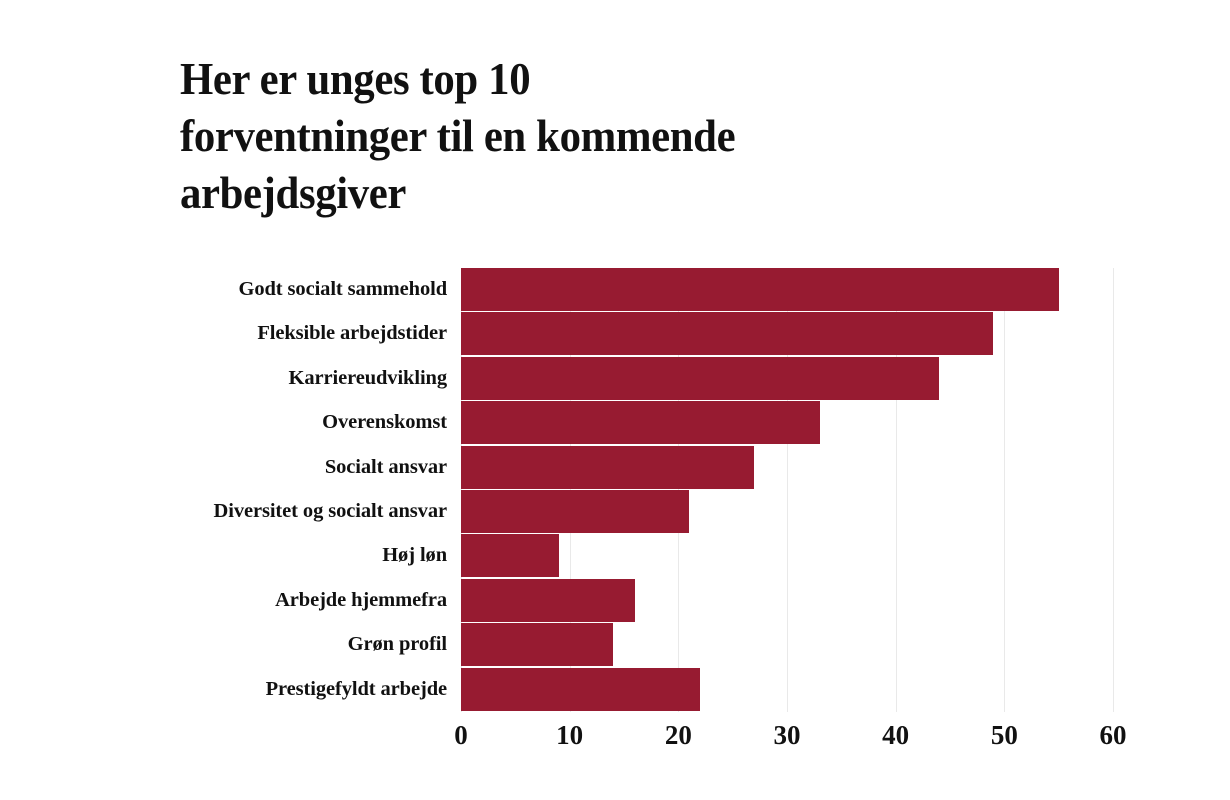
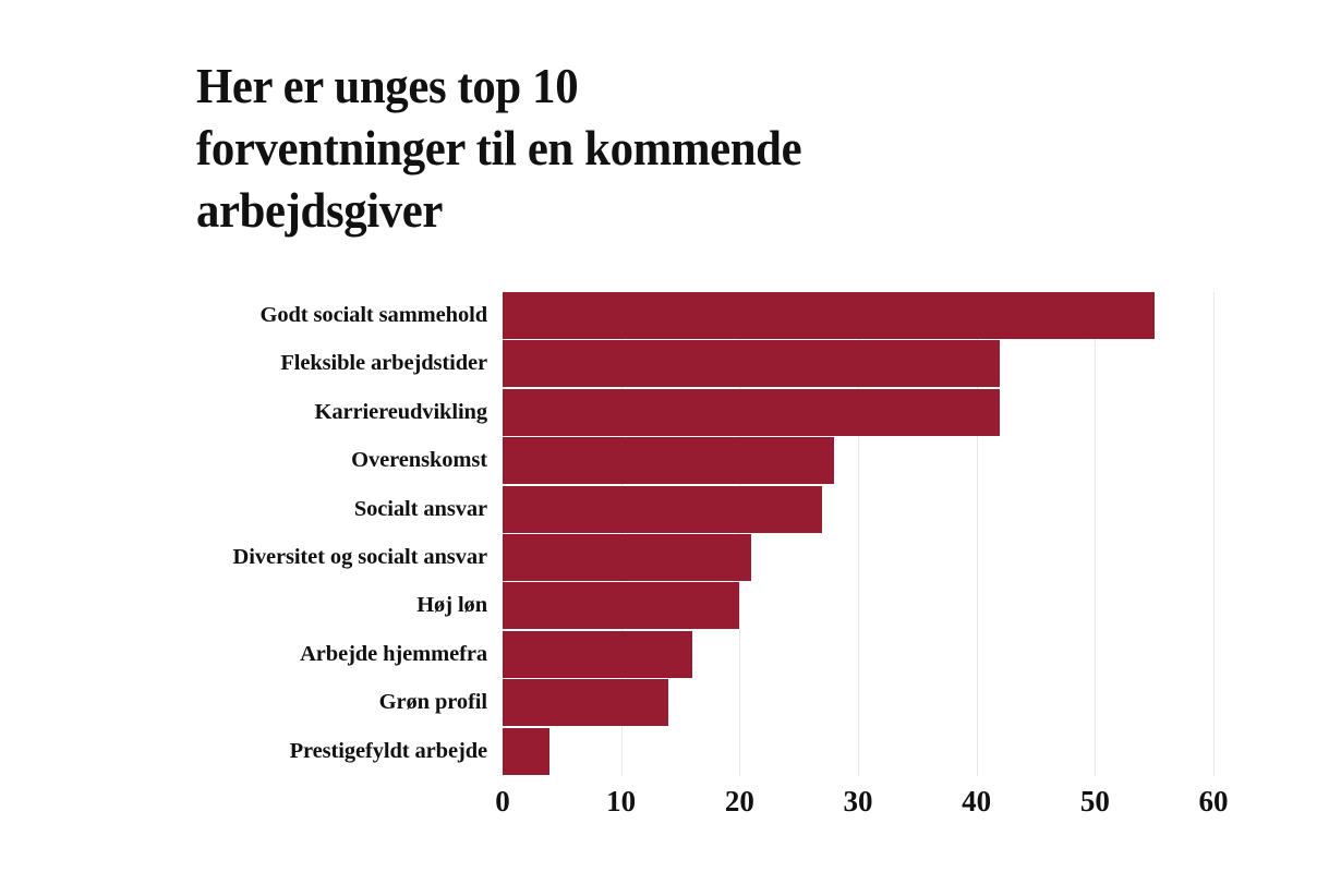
Fleksible arbejdstider: 49 -> 42
Karriereudvikling: 44 -> 42
Overenskomst: 33 -> 28
Høj løn: 9 -> 20
Prestigefyldt arbejde: 22 -> 4
